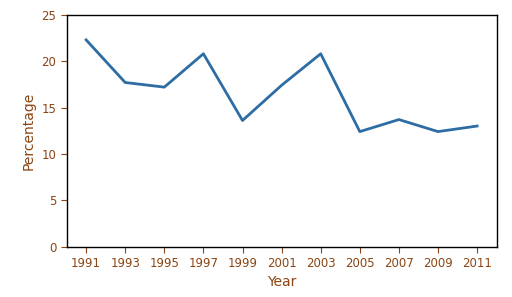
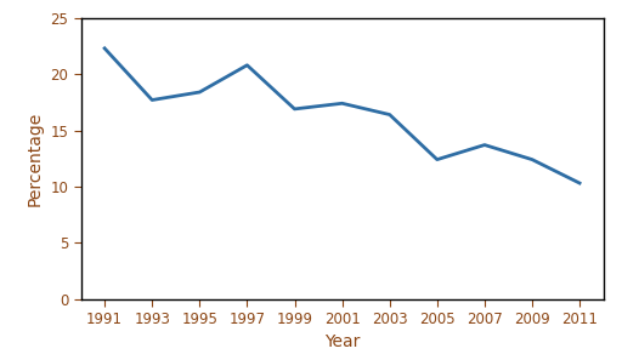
1995: 17.2 -> 18.4
1999: 13.6 -> 16.9
2003: 20.8 -> 16.4
2011: 13.0 -> 10.3
